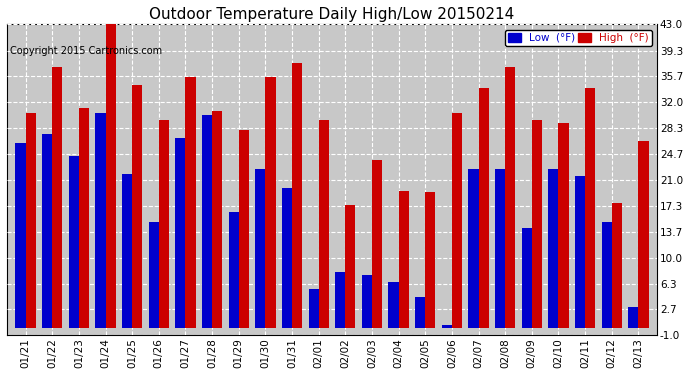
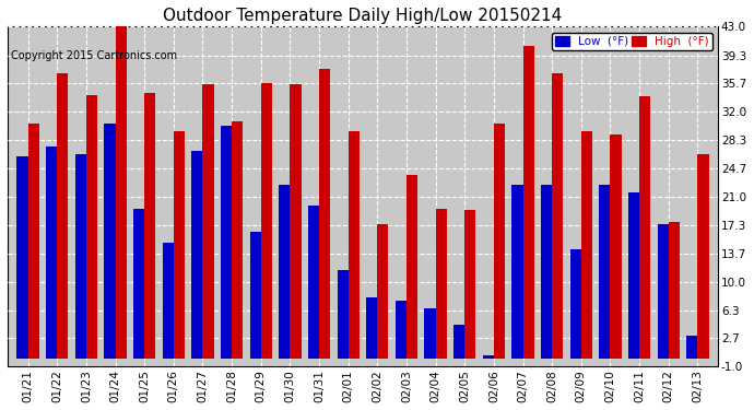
Low (°F)/01/23: 24.4 -> 26.5
High (°F)/01/23: 31.2 -> 34.2
Low (°F)/01/25: 21.8 -> 19.5
High (°F)/01/29: 28.0 -> 35.7
Low (°F)/02/01: 5.6 -> 11.5
High (°F)/02/07: 34.0 -> 40.5
Low (°F)/02/12: 15.0 -> 17.5
